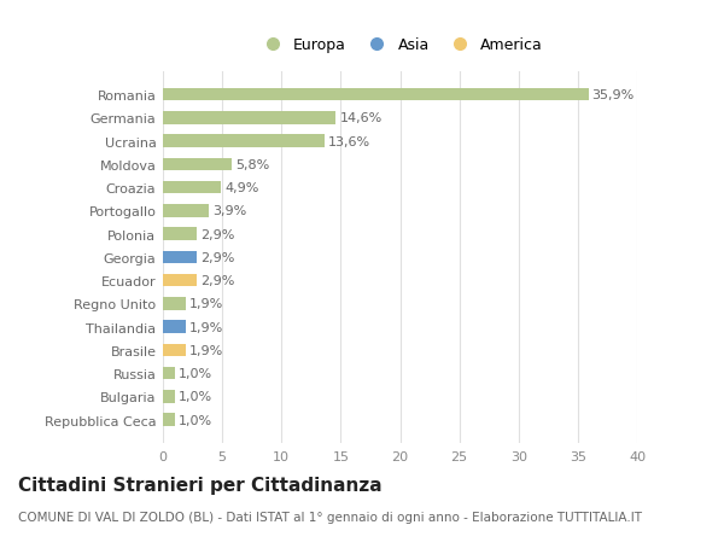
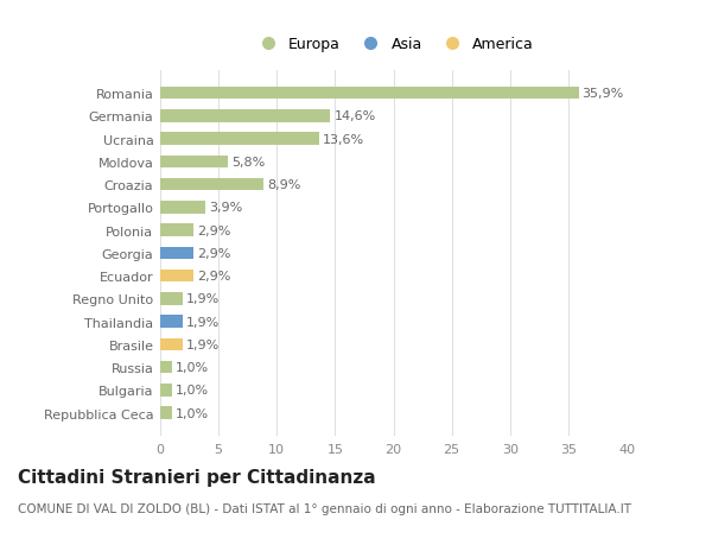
Croazia: 4,9% -> 8,9%
